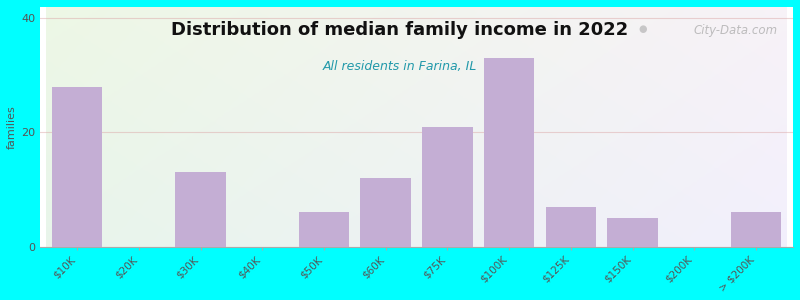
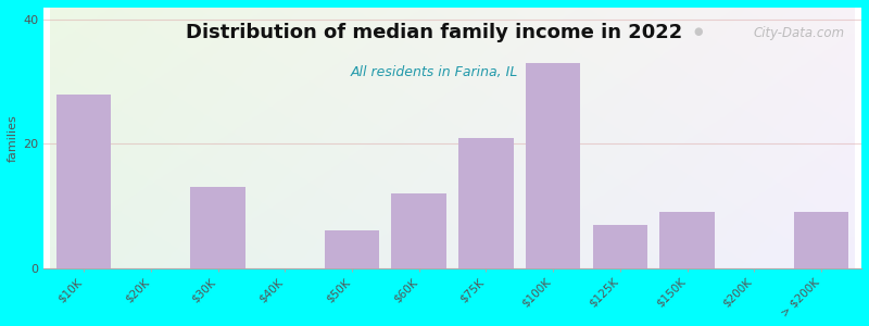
$150K: 5 -> 9
> $200K: 6 -> 9
